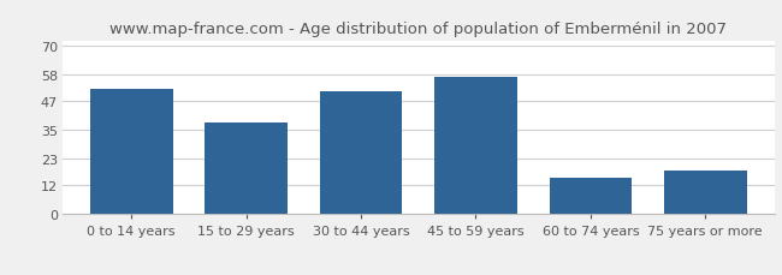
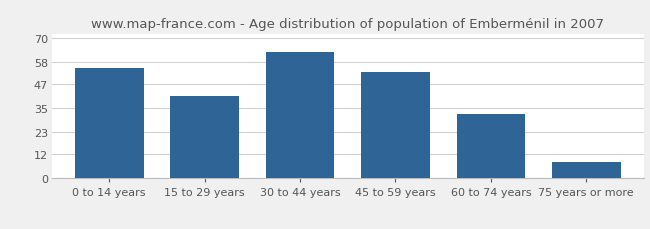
0 to 14 years: 52 -> 55
15 to 29 years: 38 -> 41
30 to 44 years: 51 -> 63
45 to 59 years: 57 -> 53
60 to 74 years: 15 -> 32
75 years or more: 18 -> 8
